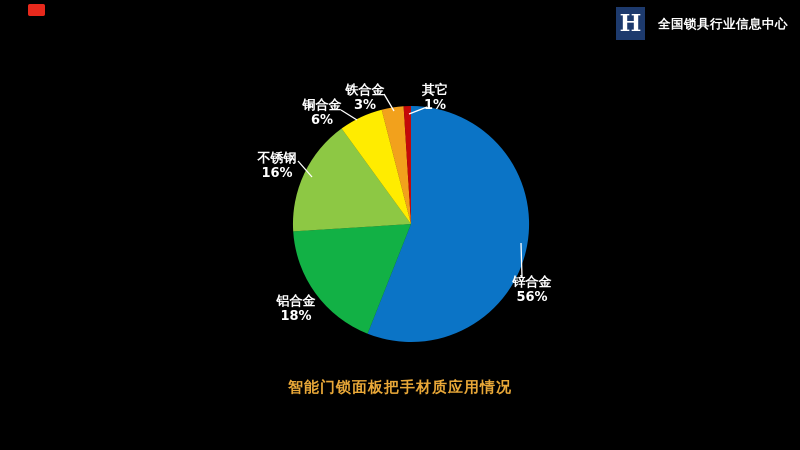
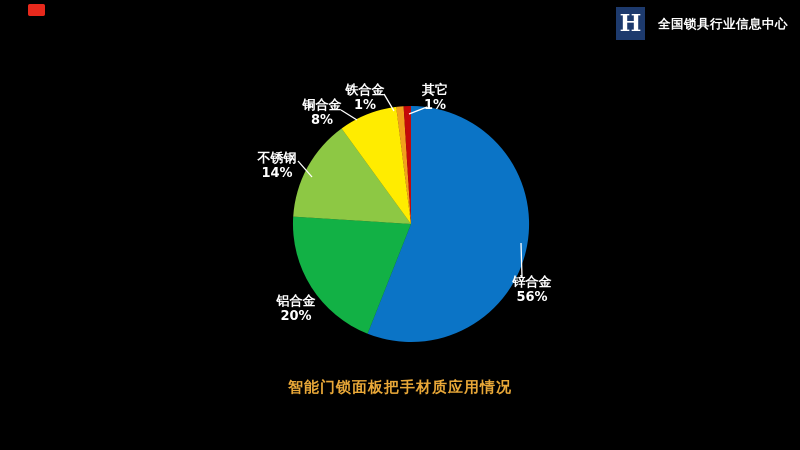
铝合金: 18% -> 20%
不锈钢: 16% -> 14%
铜合金: 6% -> 8%
铁合金: 3% -> 1%
